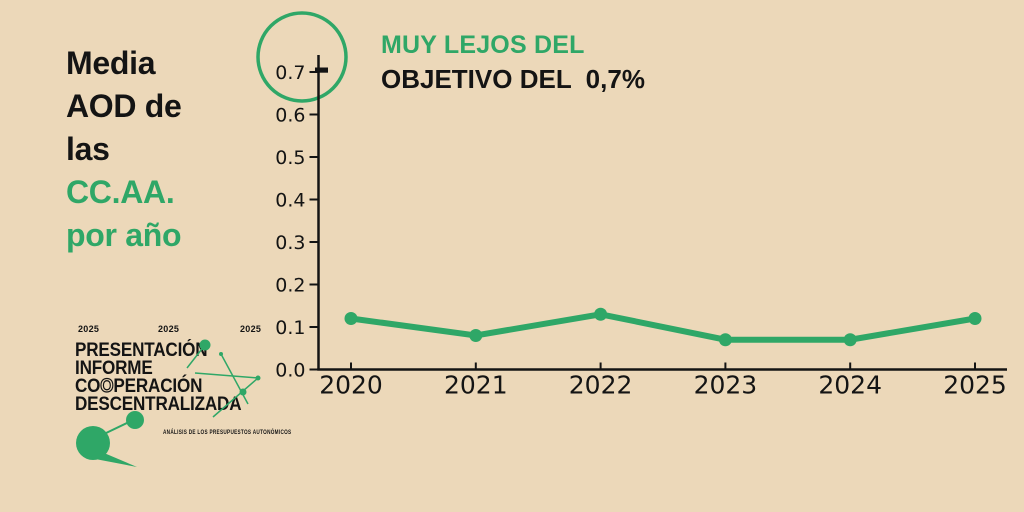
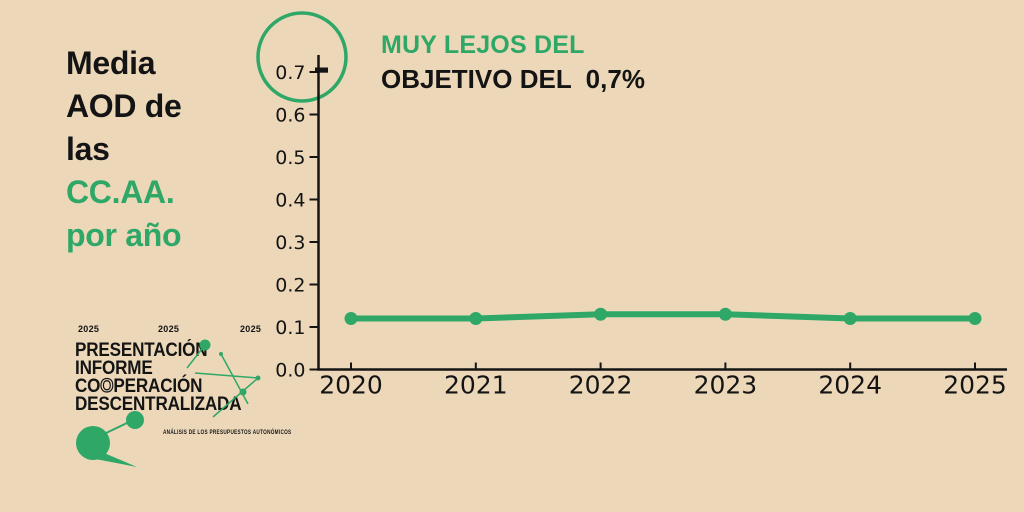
2021: 0.08 -> 0.12
2023: 0.07 -> 0.13
2024: 0.07 -> 0.12
